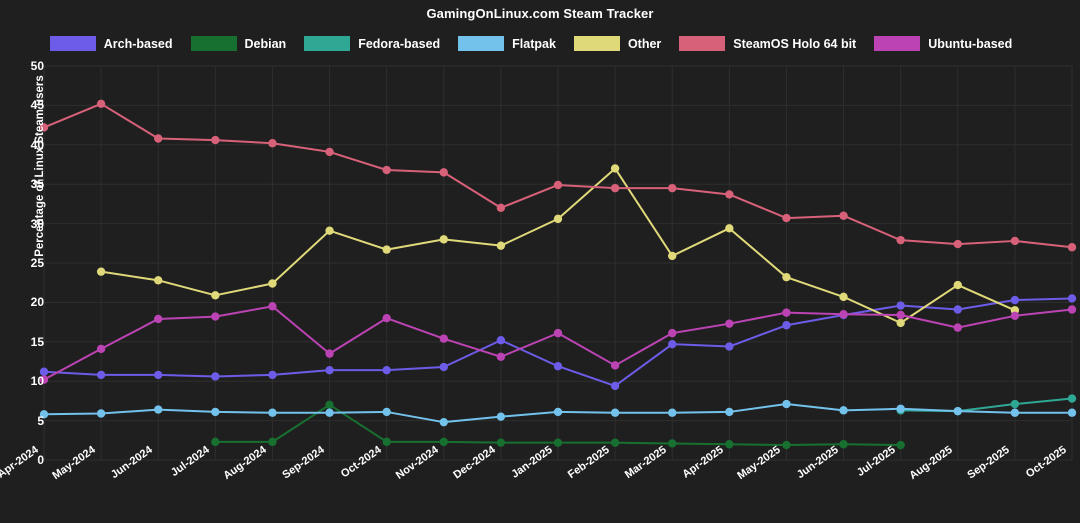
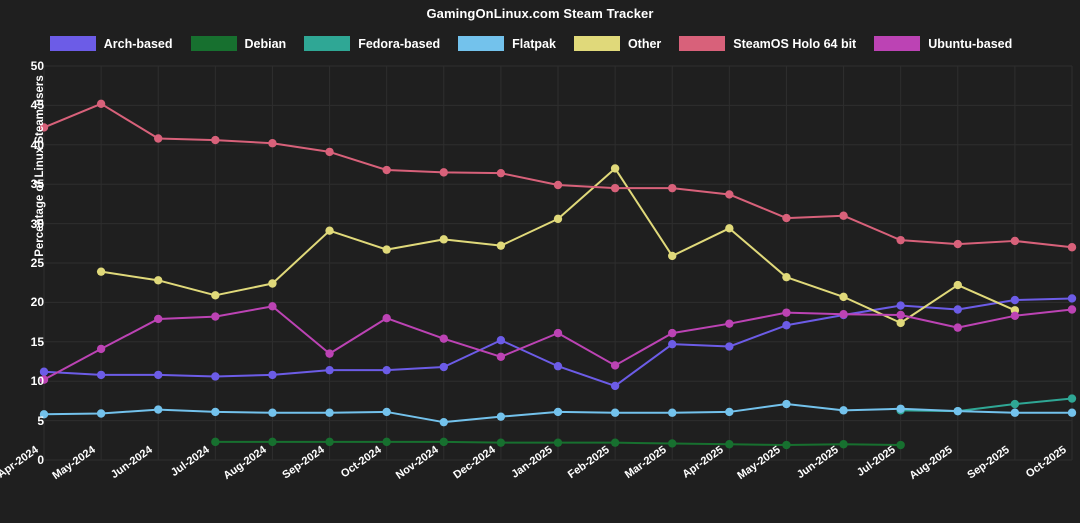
Debian/Sep-2024: 7 -> 2
SteamOS Holo 64 bit/Dec-2024: 32 -> 36
